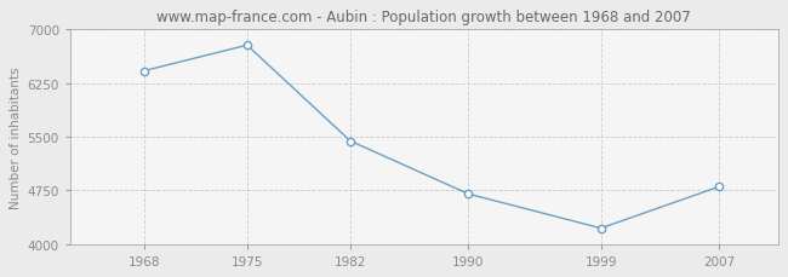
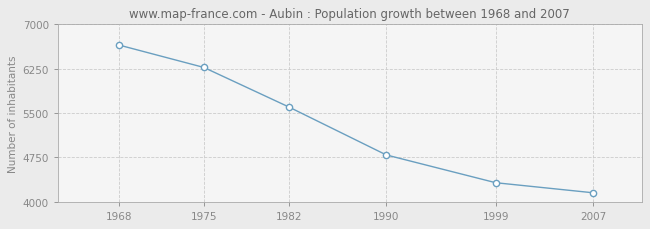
1968: 6420 -> 6650
1975: 6780 -> 6270
1982: 5440 -> 5600
1990: 4700 -> 4790
1999: 4220 -> 4320
2007: 4800 -> 4150
